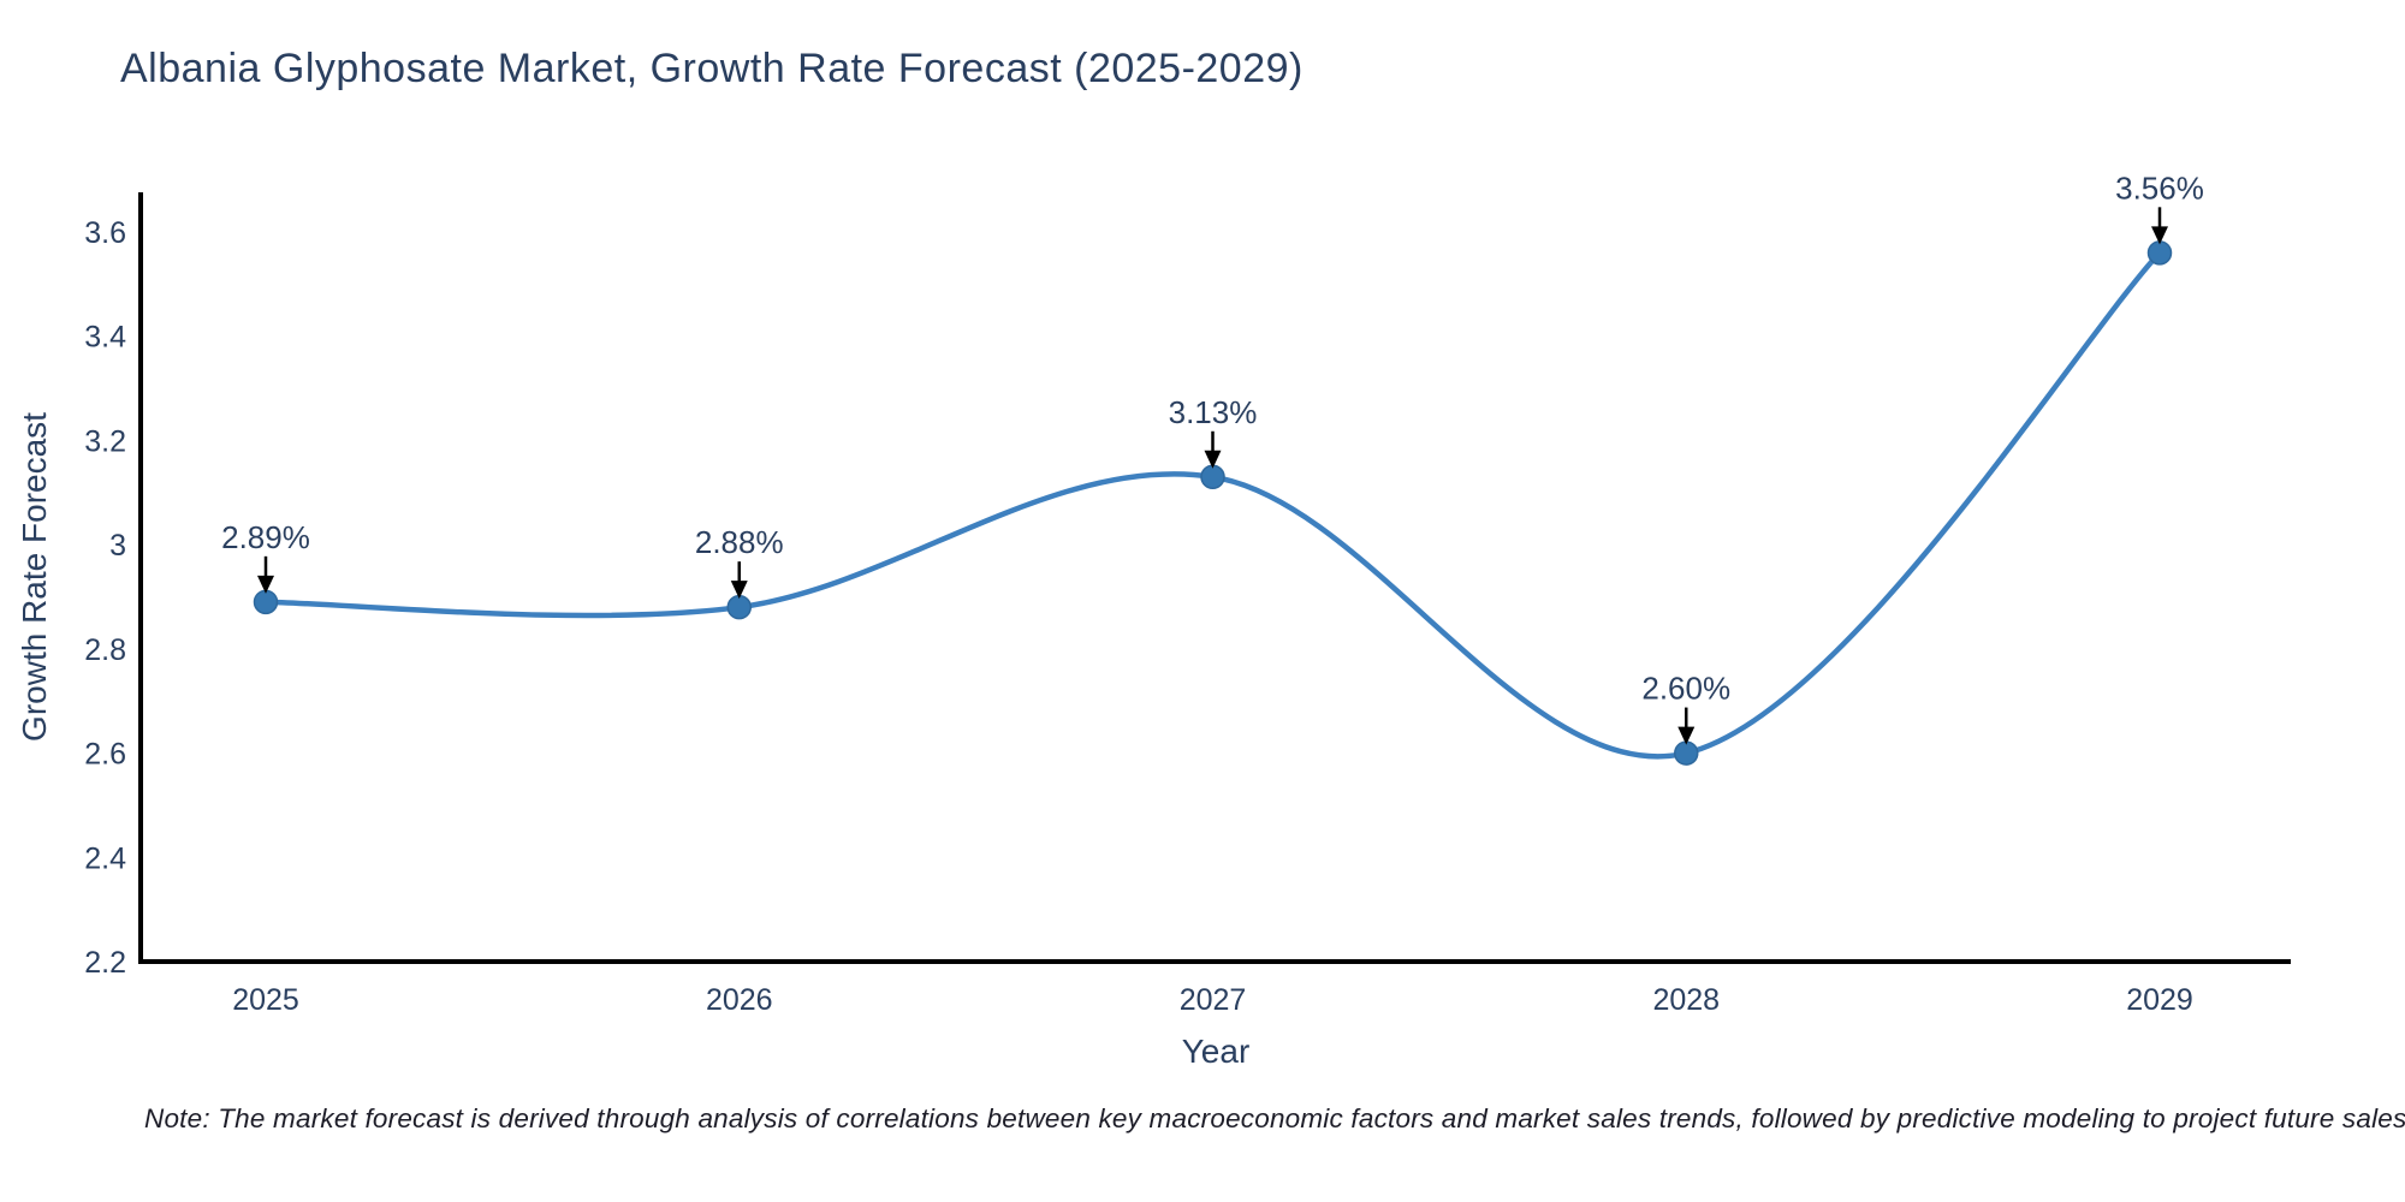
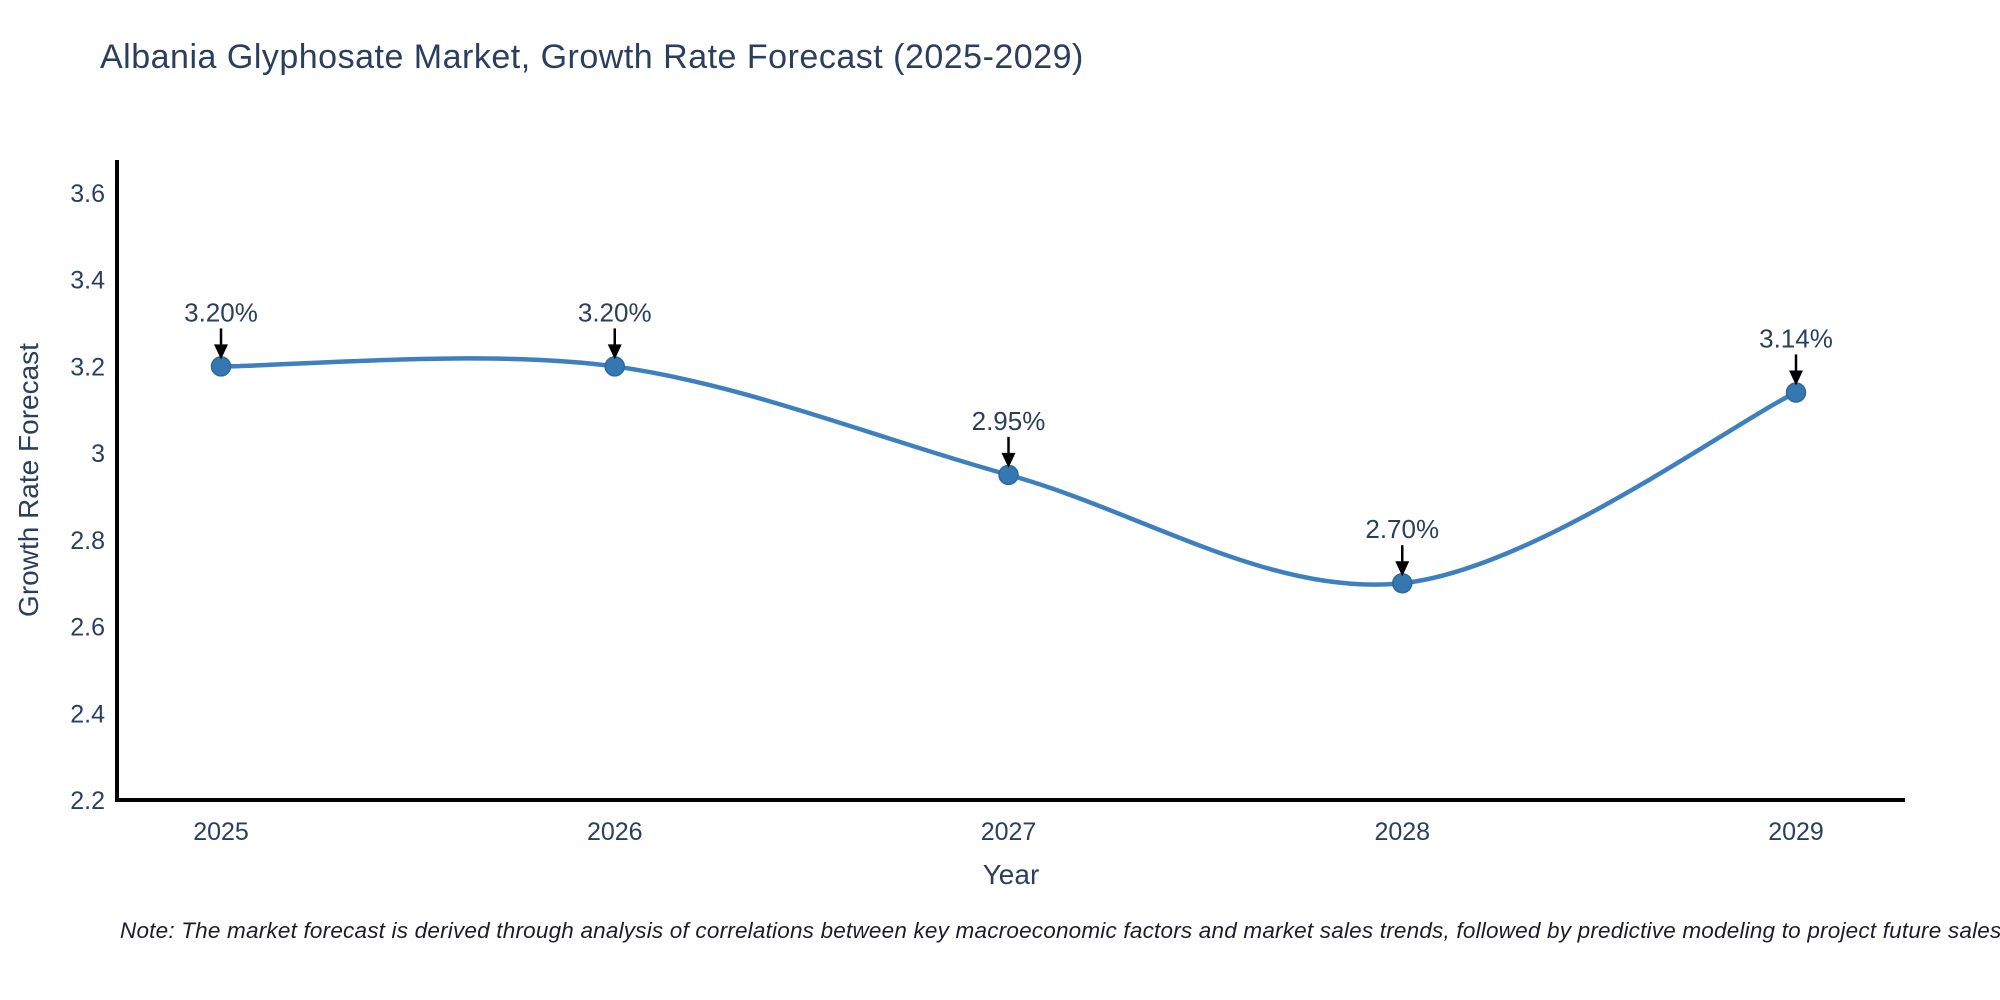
2025: 2.89% -> 3.20%
2026: 2.88% -> 3.20%
2027: 3.13% -> 2.95%
2028: 2.60% -> 2.70%
2029: 3.56% -> 3.14%
